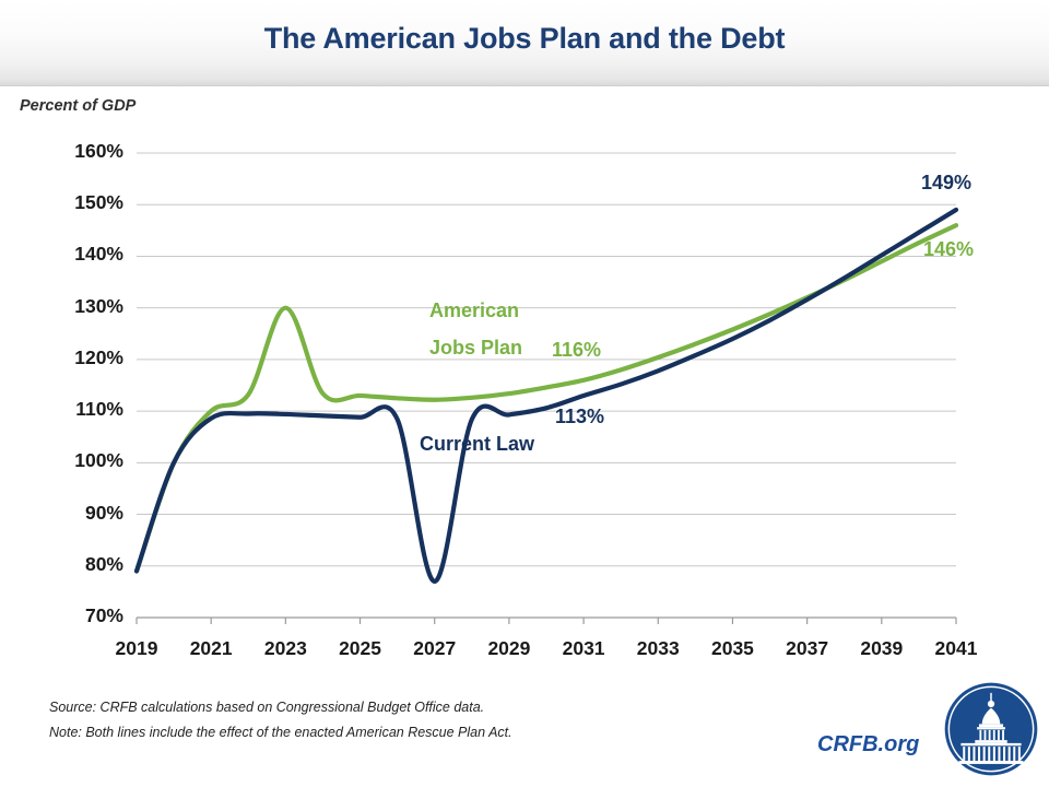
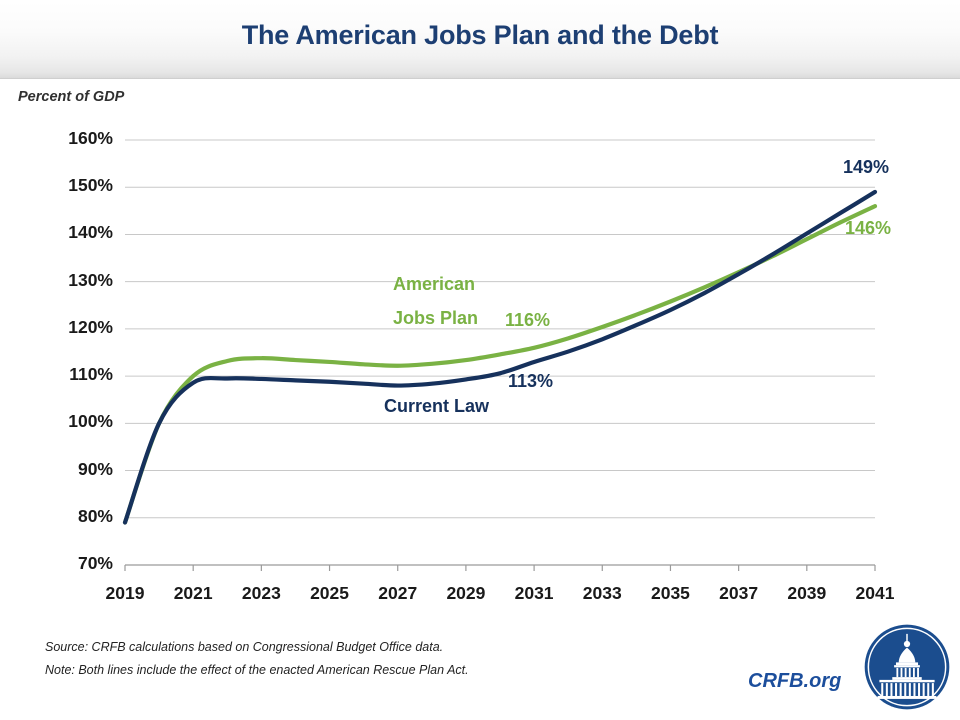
American Jobs Plan/2023: 130% -> 114%
Current Law/2027: 77% -> 108%
